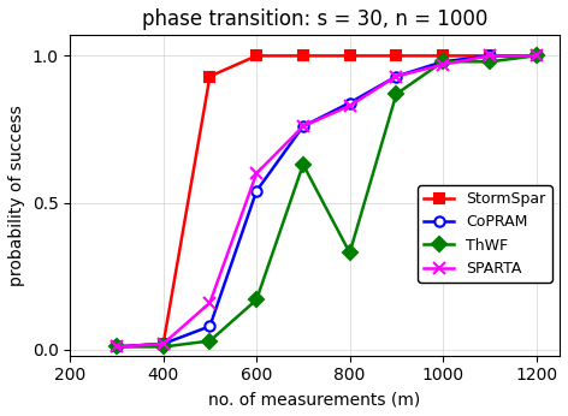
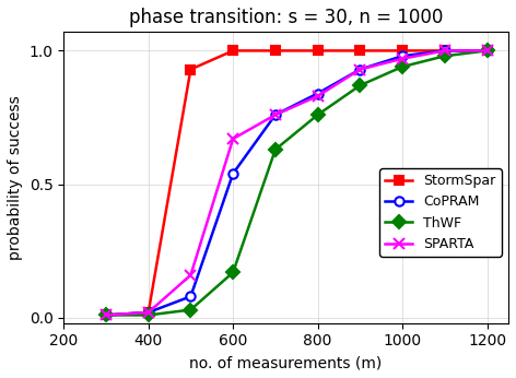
SPARTA/600: 0.60 -> 0.67
ThWF/800: 0.33 -> 0.76
ThWF/1000: 0.98 -> 0.94
